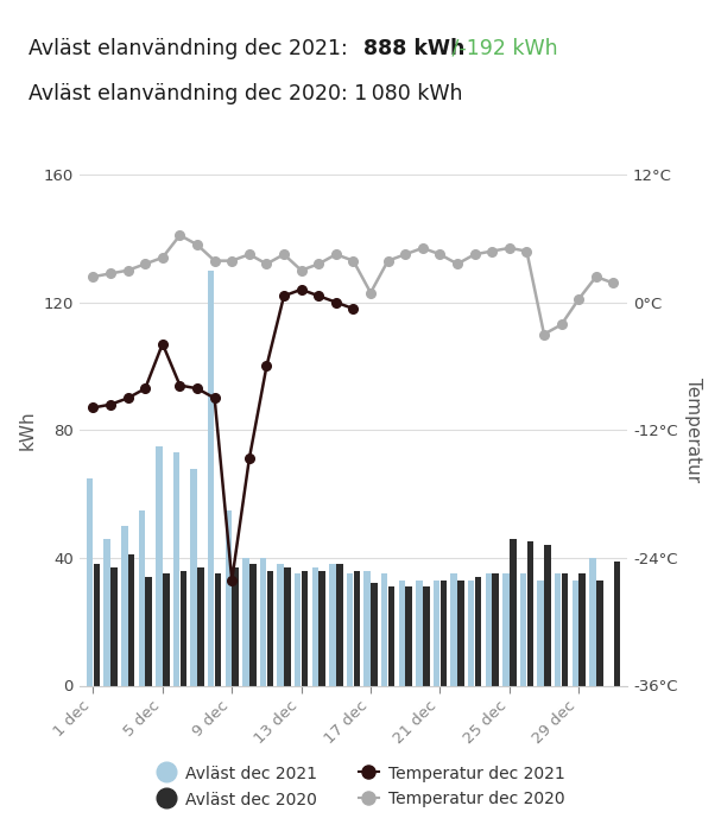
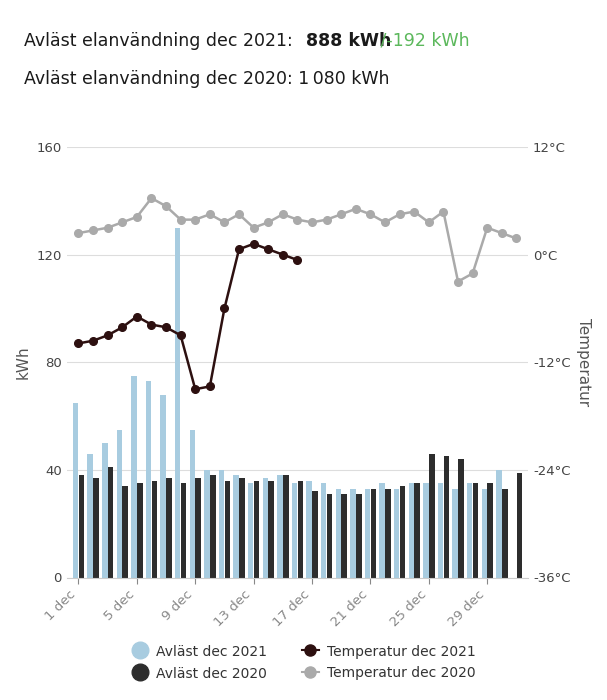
Temperatur dec 2021/5 dec: 107 -> 97
Temperatur dec 2021/9 dec: 33 -> 70
Temperatur dec 2020/17 dec: 123 -> 132
Temperatur dec 2020/25 dec: 137 -> 132
Temperatur dec 2020/29 dec: 121 -> 130
